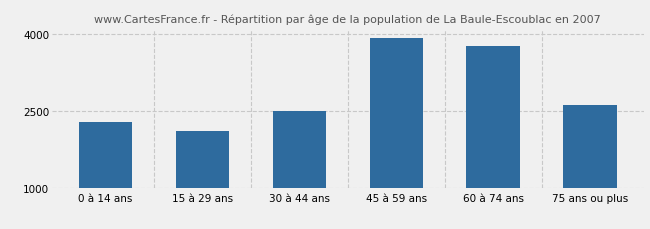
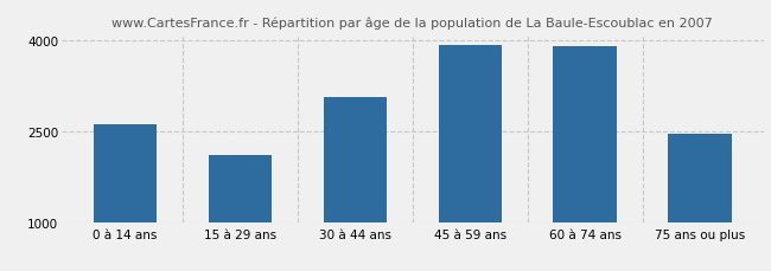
0 à 14 ans: 2280 -> 2620
30 à 44 ans: 2490 -> 3060
60 à 74 ans: 3770 -> 3900
75 ans ou plus: 2620 -> 2460
